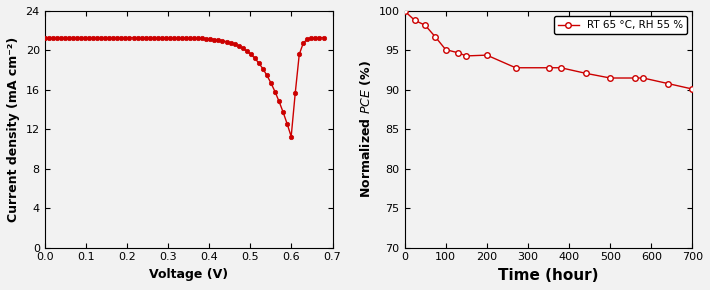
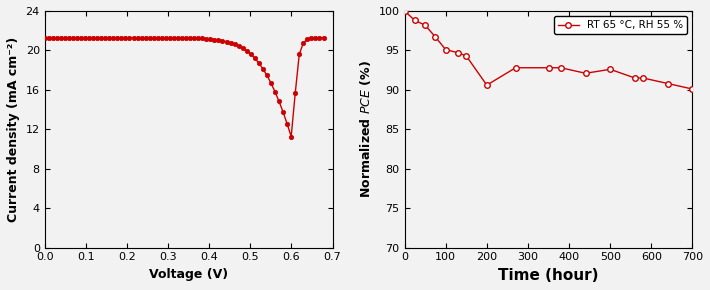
200: 94.4 -> 90.6
500: 91.5 -> 92.6
